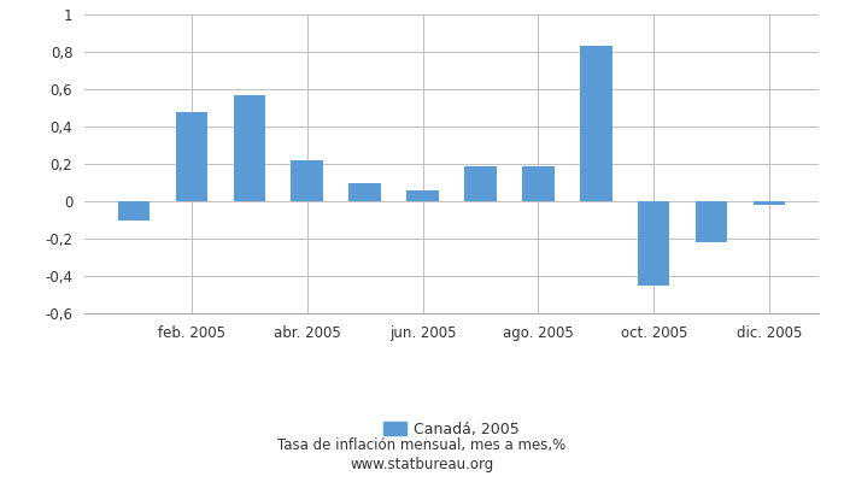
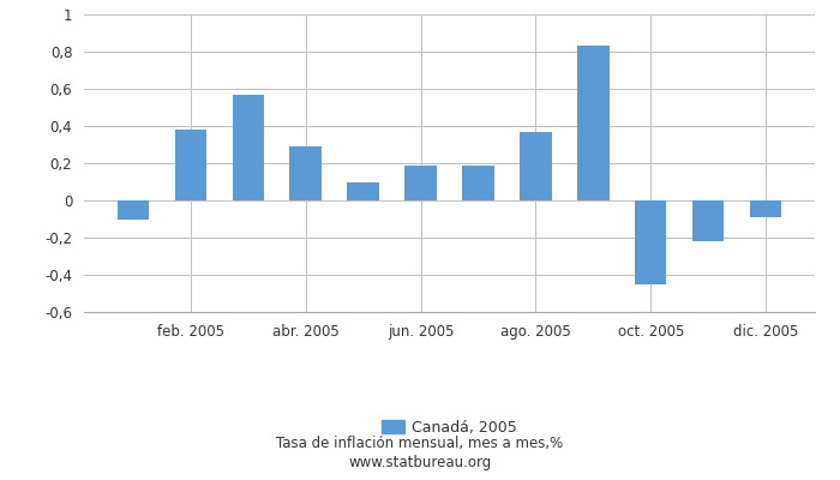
feb. 2005: 0,48 -> 0,38
abr. 2005: 0,22 -> 0,29
jun. 2005: 0,06 -> 0,19
ago. 2005: 0,19 -> 0,37
dic. 2005: -0,02 -> -0,09
